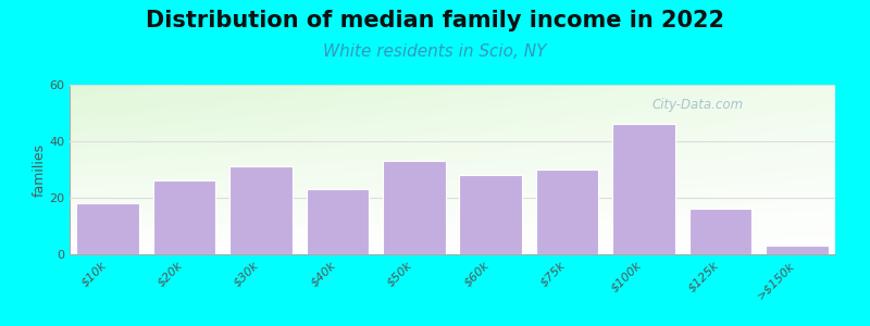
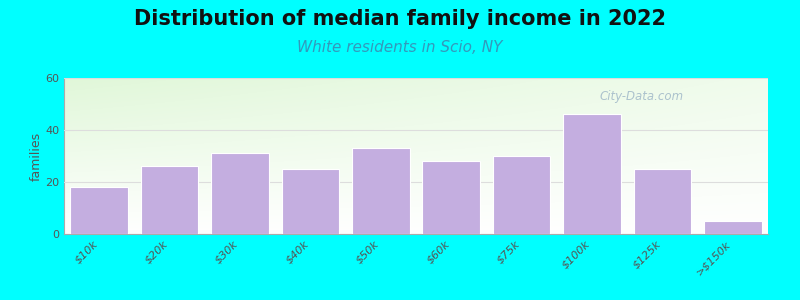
$40k: 23 -> 25
$125k: 16 -> 25
>$150k: 3 -> 5
